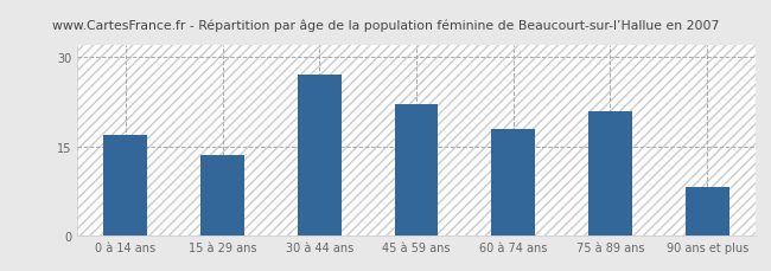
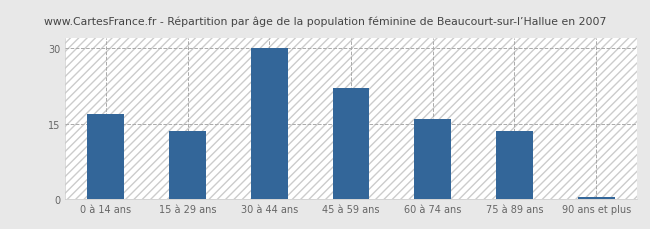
30 à 44 ans: 27.0 -> 30.0
60 à 74 ans: 18.0 -> 16.0
75 à 89 ans: 20.8 -> 13.5
90 ans et plus: 8.2 -> 0.4
